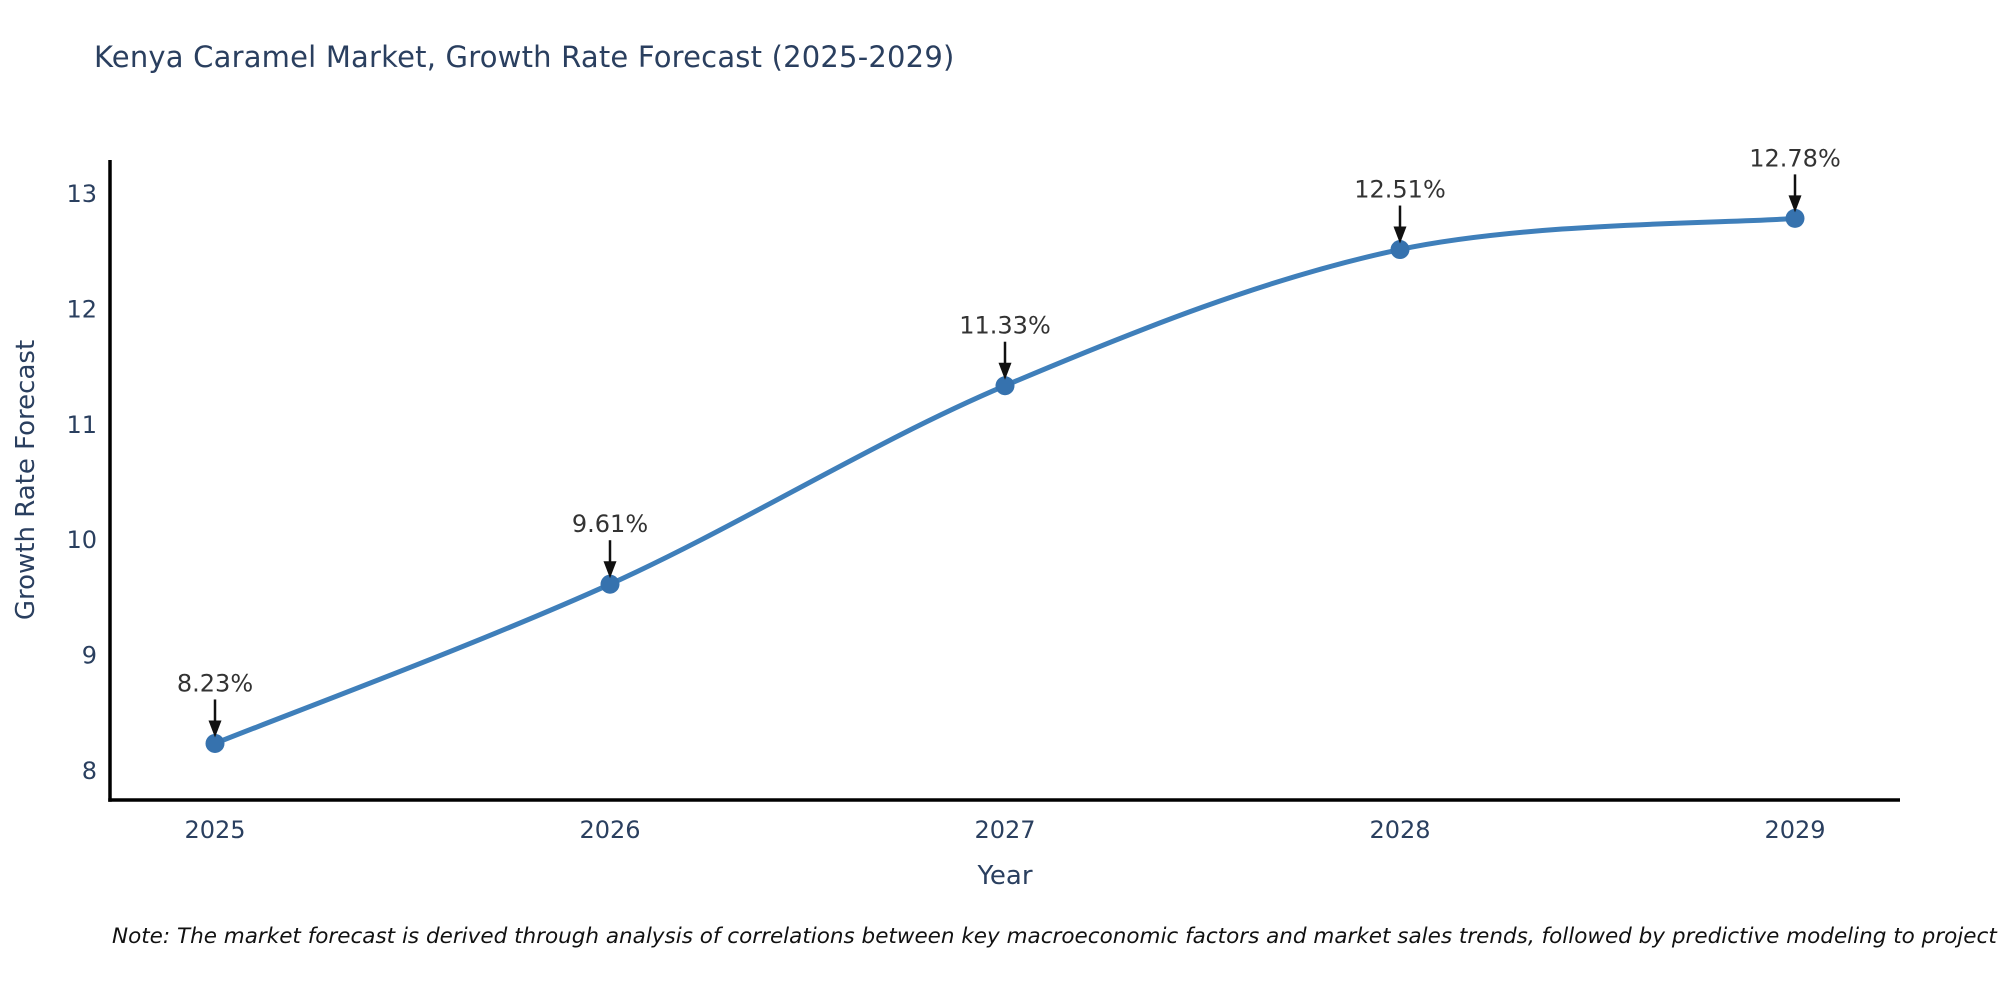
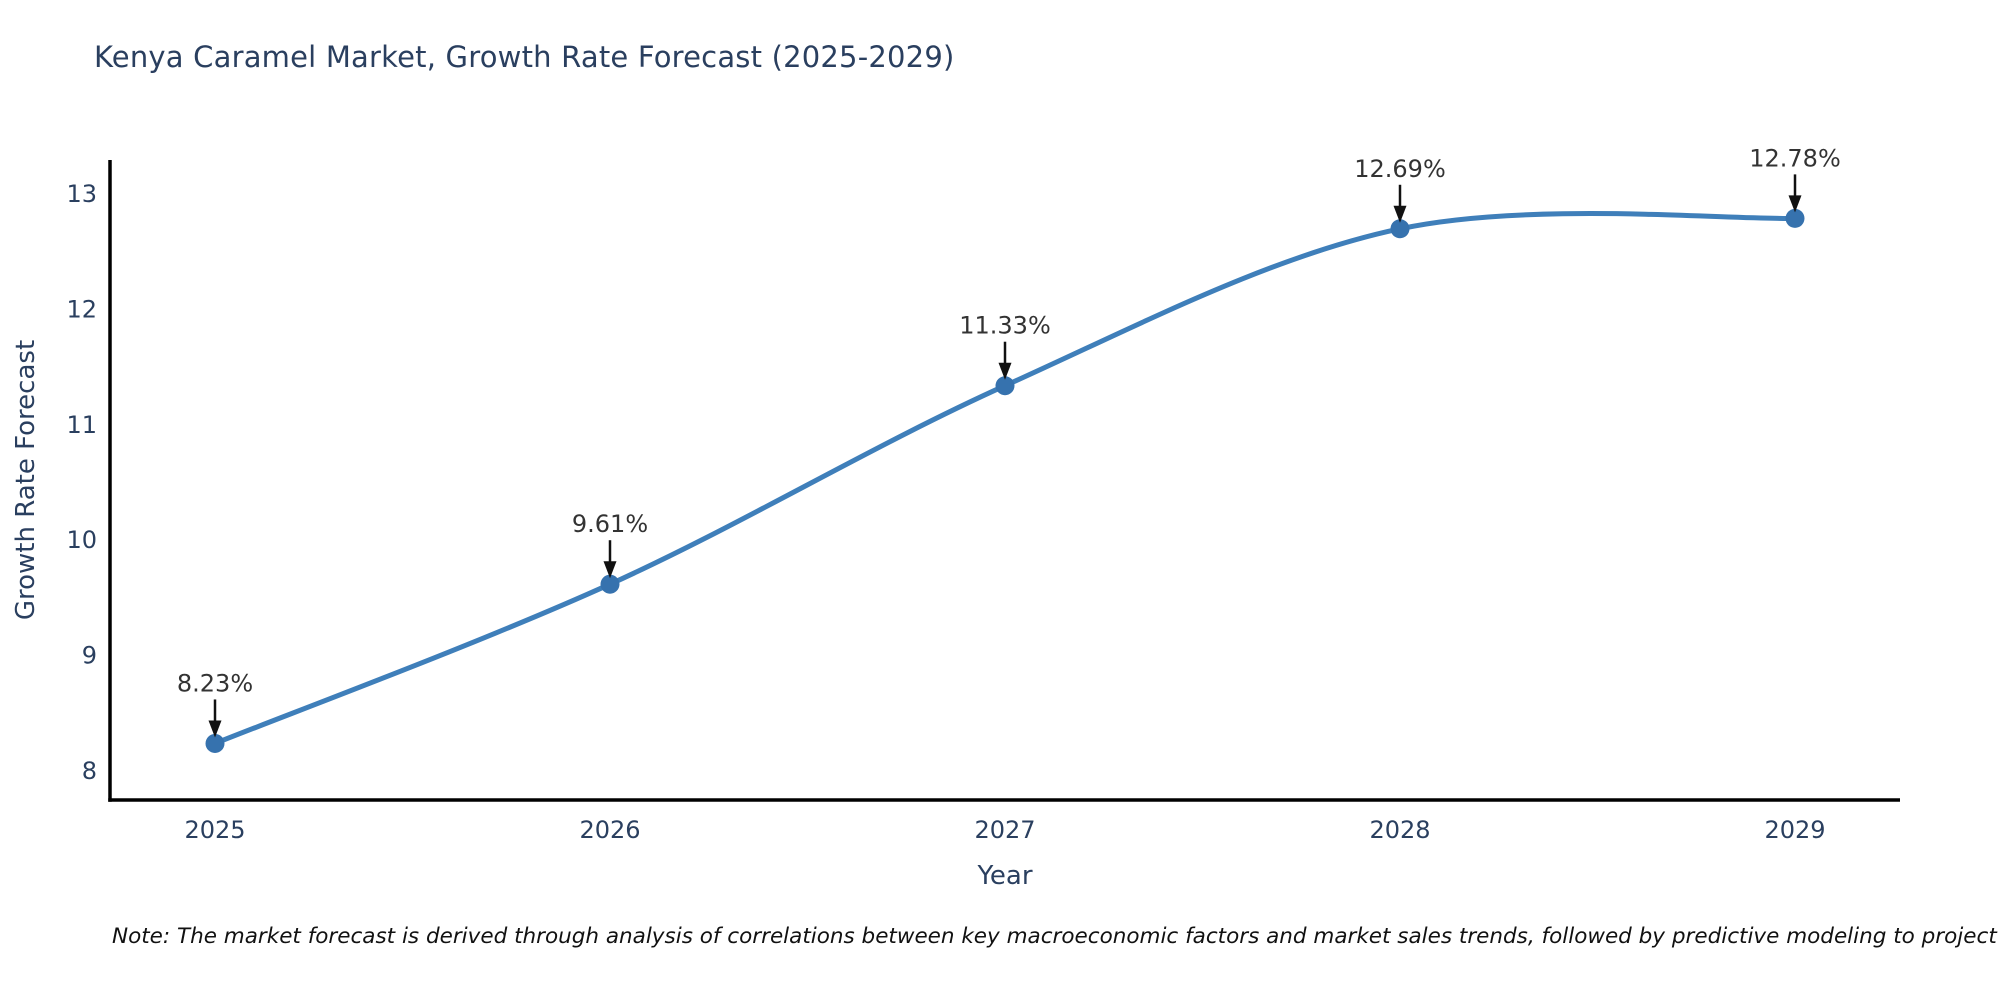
2028: 12.51% -> 12.69%
